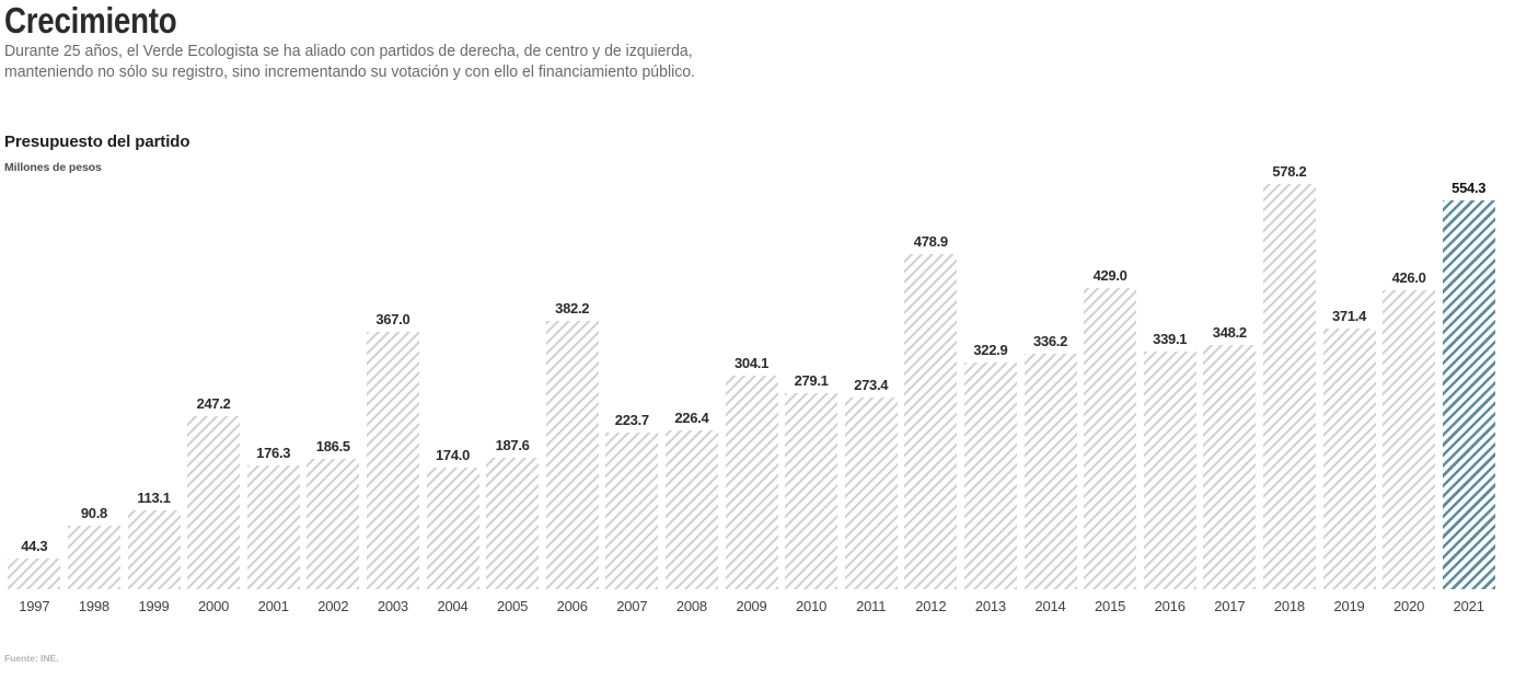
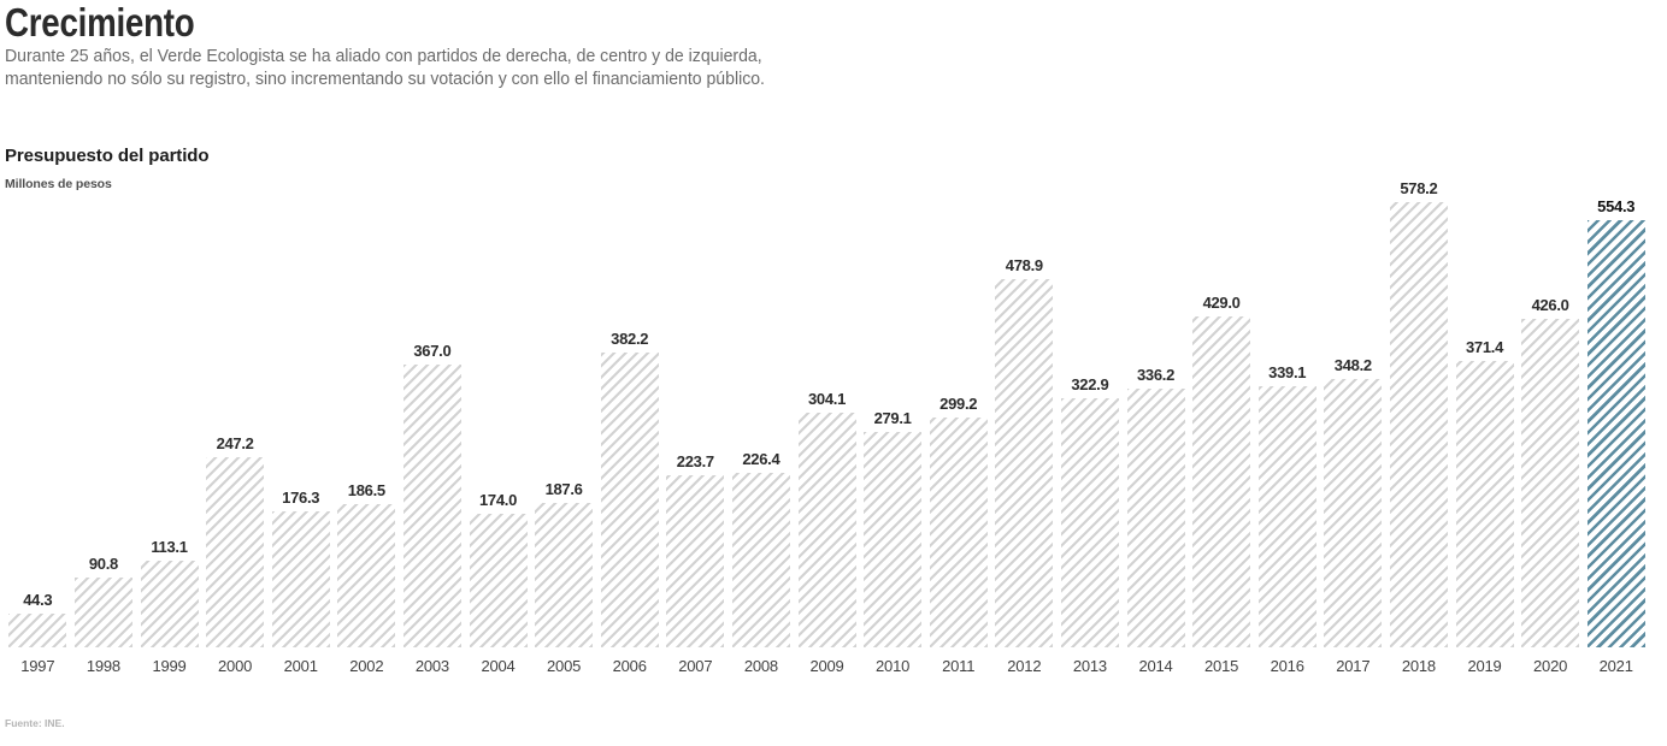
2011: 273.4 -> 299.2
